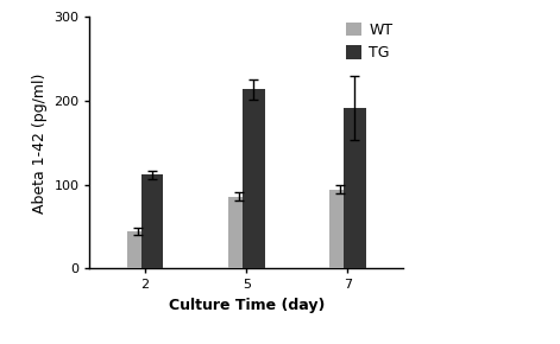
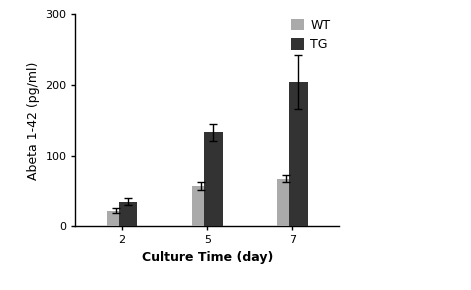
WT/2: 44 -> 22
TG/2: 112 -> 35
WT/5: 86 -> 57
TG/5: 214 -> 133
WT/7: 94 -> 67
TG/7: 192 -> 204
